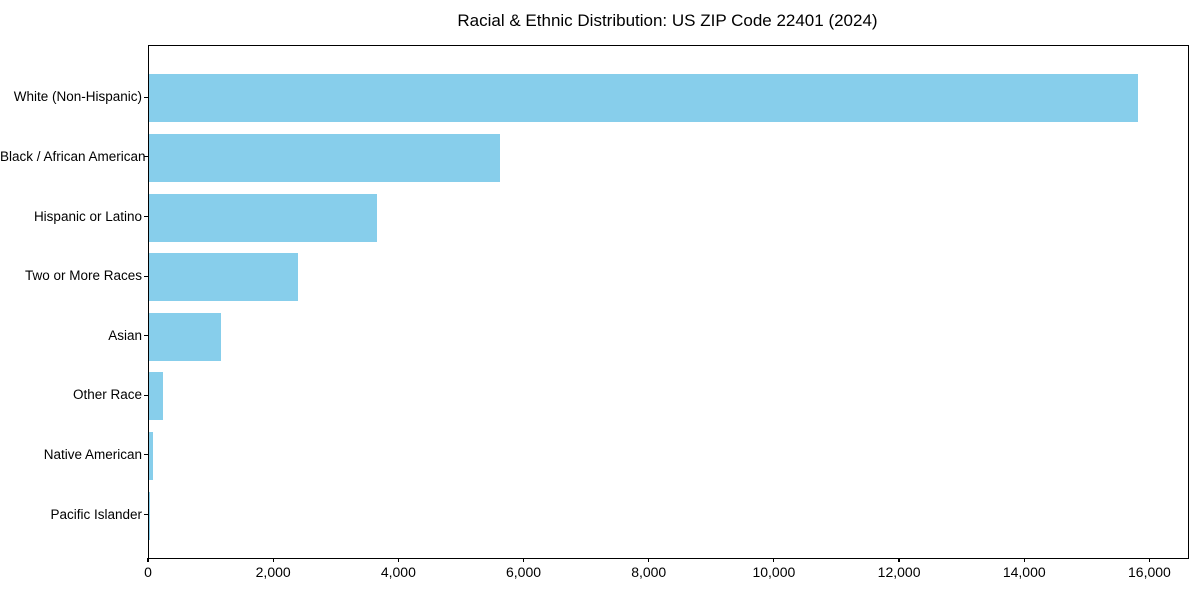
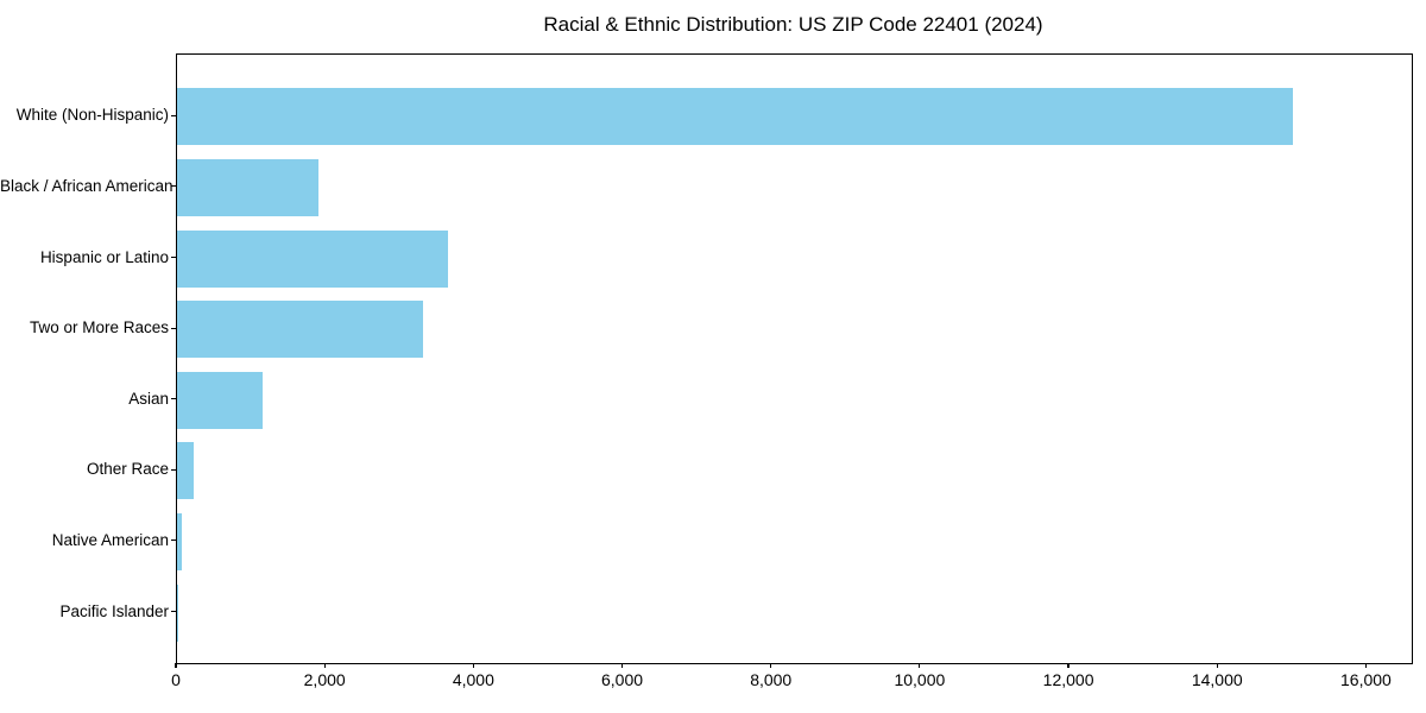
White (Non-Hispanic): 15800 -> 15000
Black / African American: 5600 -> 1900
Two or More Races: 2400 -> 3300
